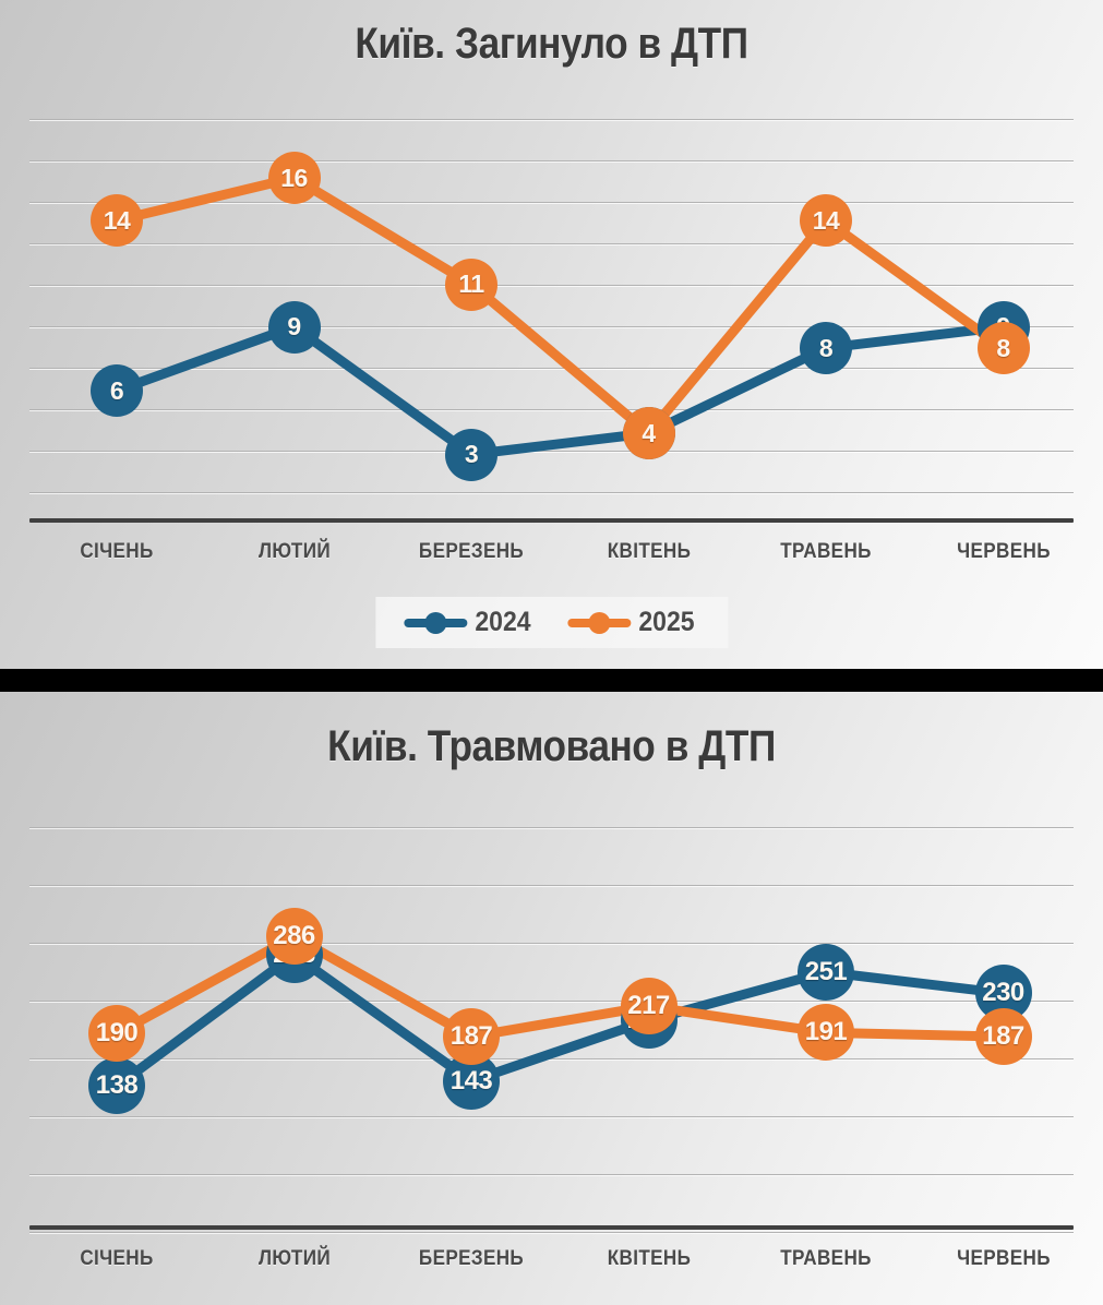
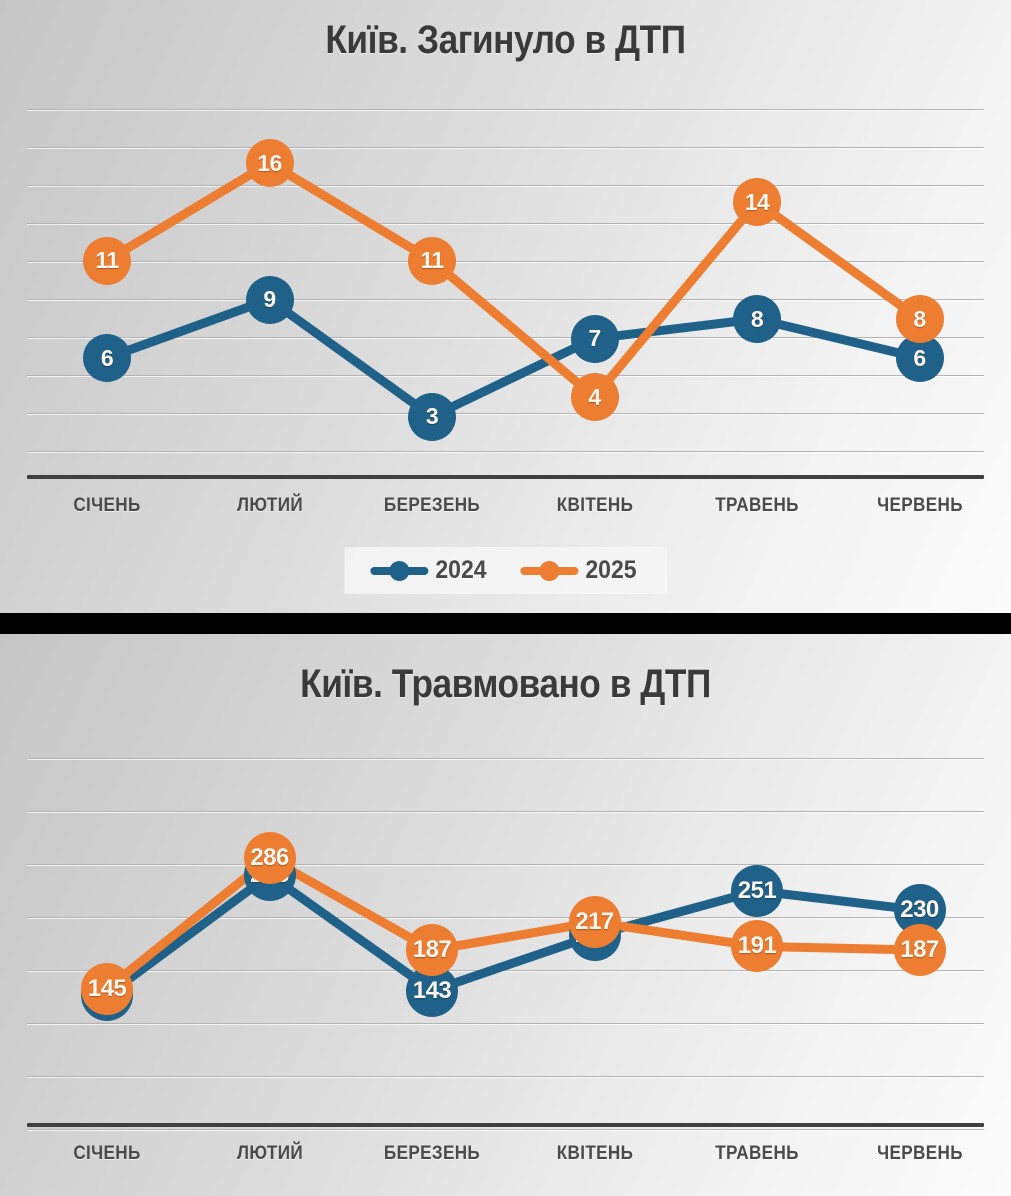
Київ. Загинуло в ДТП/2025/СІЧЕНЬ: 14 -> 11
Київ. Загинуло в ДТП/2024/КВІТЕНЬ: 4 -> 7
Київ. Загинуло в ДТП/2024/ЧЕРВЕНЬ: 9 -> 6
Київ. Травмовано в ДТП/2025/СІЧЕНЬ: 190 -> 145
